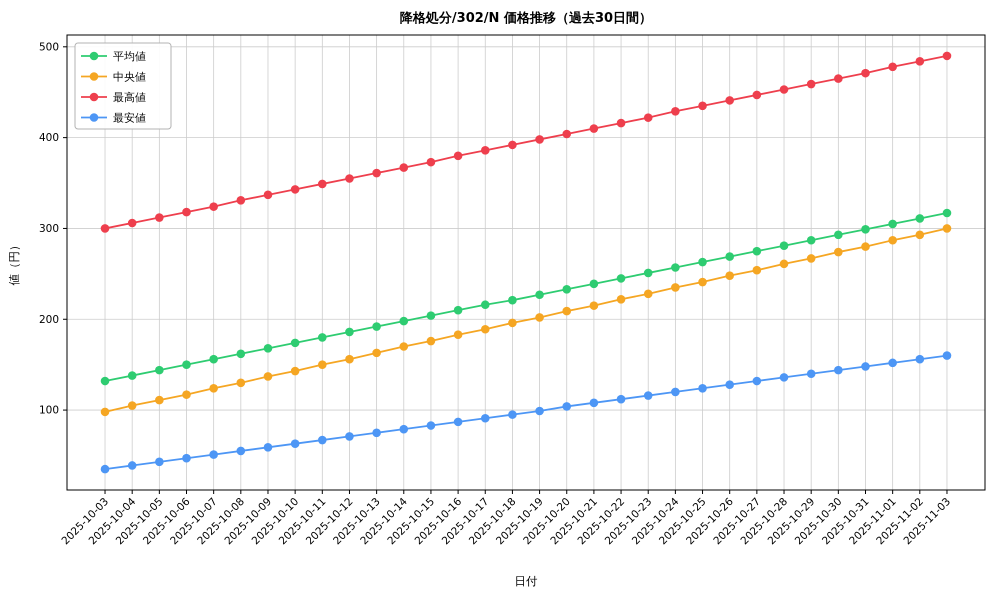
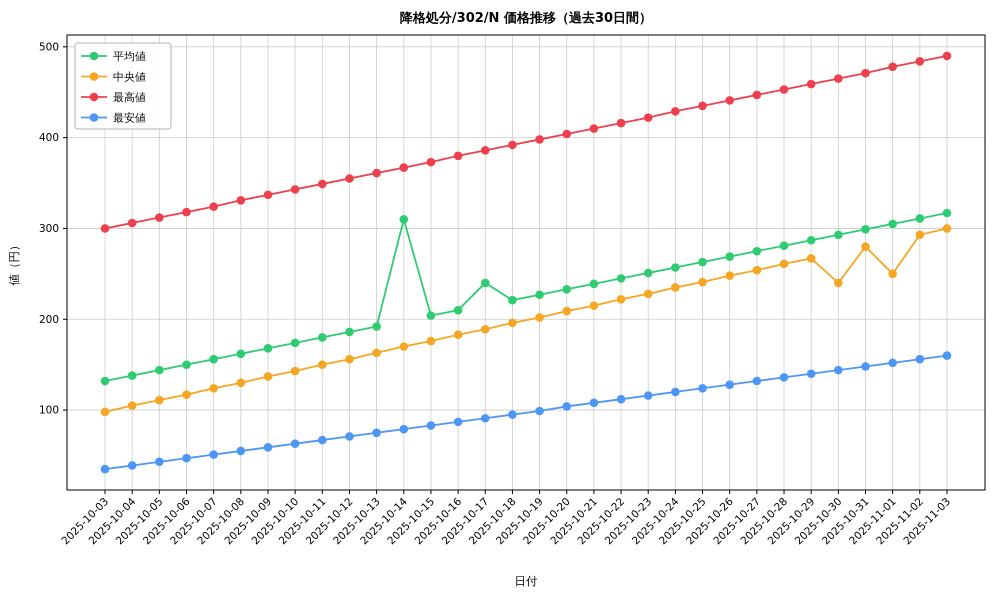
平均値/2025-10-14: 200 -> 310
平均値/2025-10-17: 220 -> 240
中央値/2025-10-30: 270 -> 240
中央値/2025-11-01: 290 -> 250
